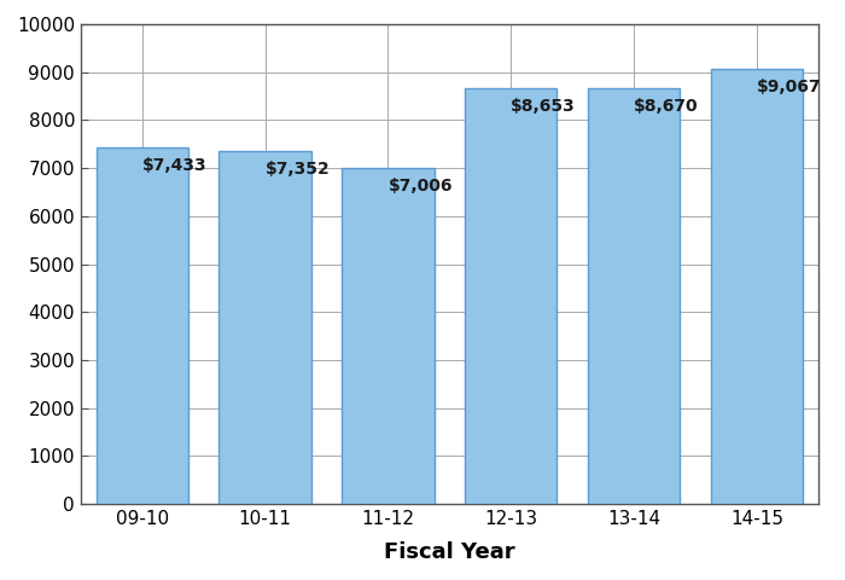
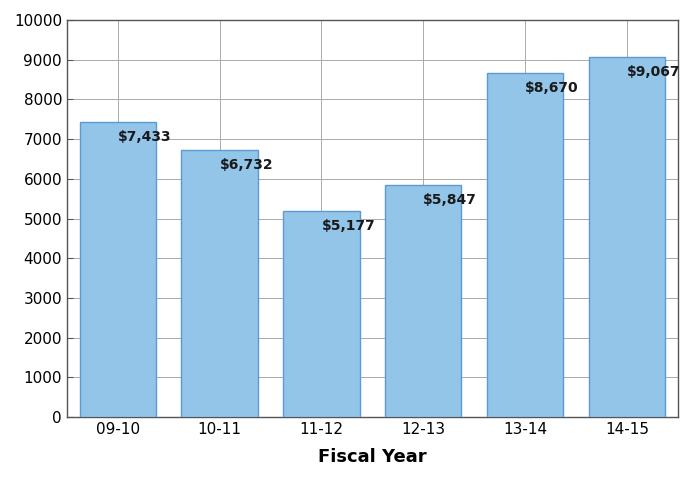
10-11: $7,352 -> $6,732
11-12: $7,006 -> $5,177
12-13: $8,653 -> $5,847
